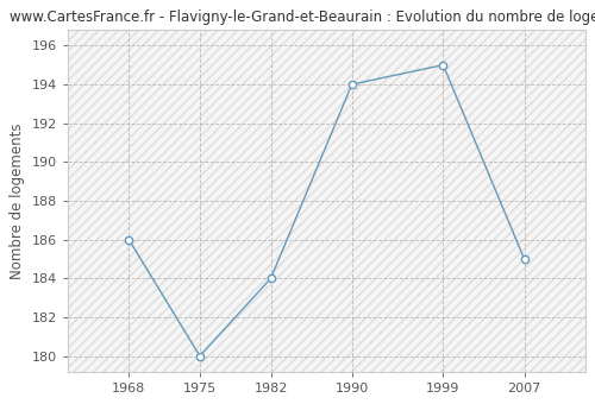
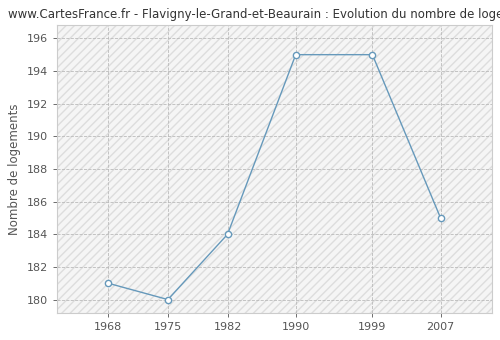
1968: 186 -> 181
1990: 194 -> 195
